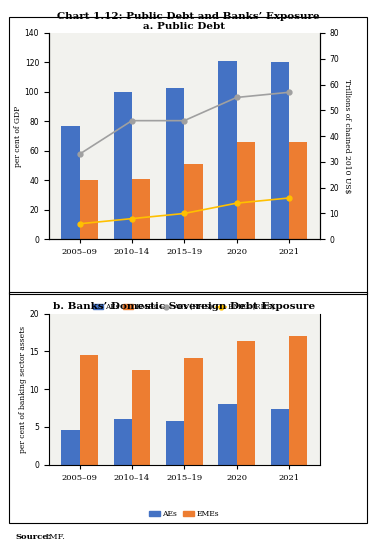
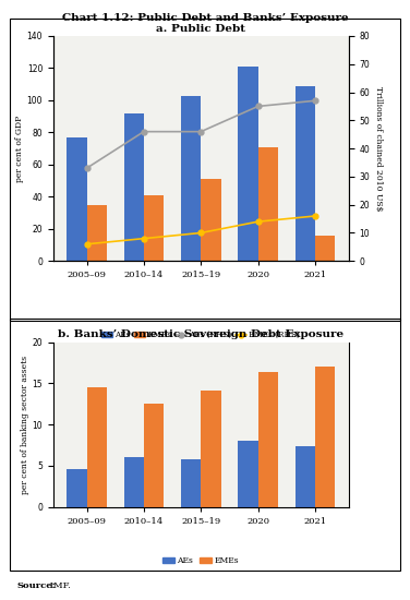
a. Public Debt/EMEs/2005–09: 40 -> 35
a. Public Debt/AEs/2010–14: 100 -> 92
a. Public Debt/EMEs/2020: 66 -> 71
a. Public Debt/AEs/2021: 120 -> 109
a. Public Debt/EMEs/2021: 66 -> 16
